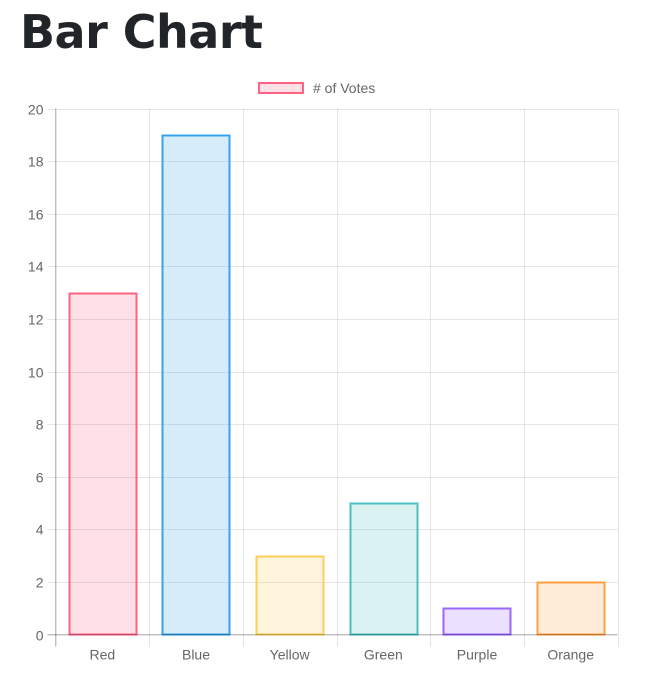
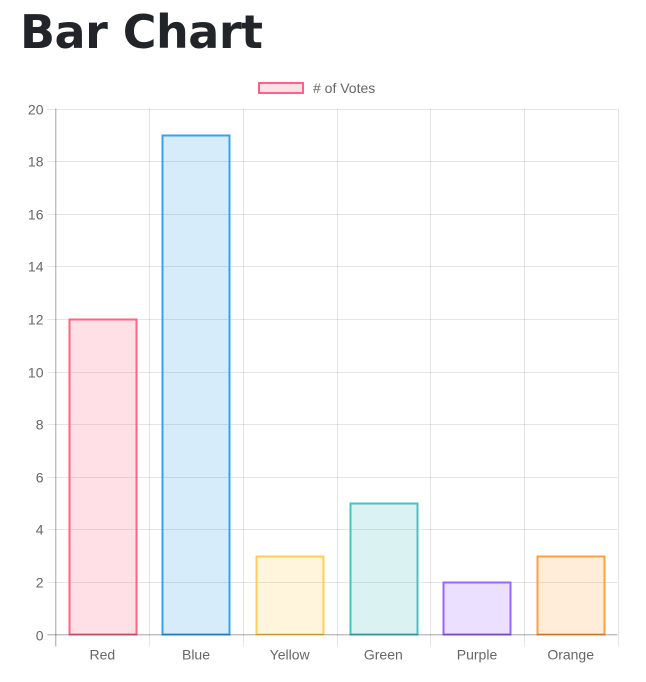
Red: 13 -> 12
Purple: 1 -> 2
Orange: 2 -> 3
